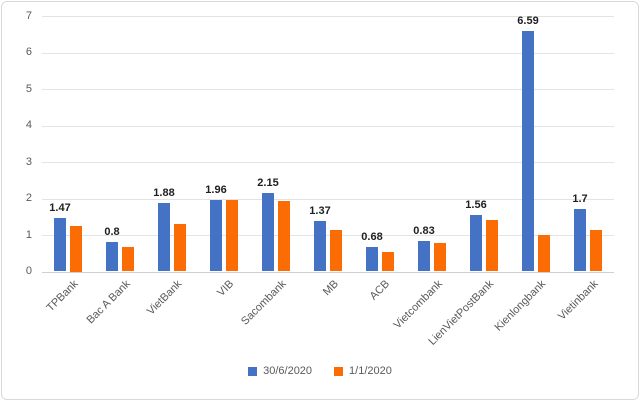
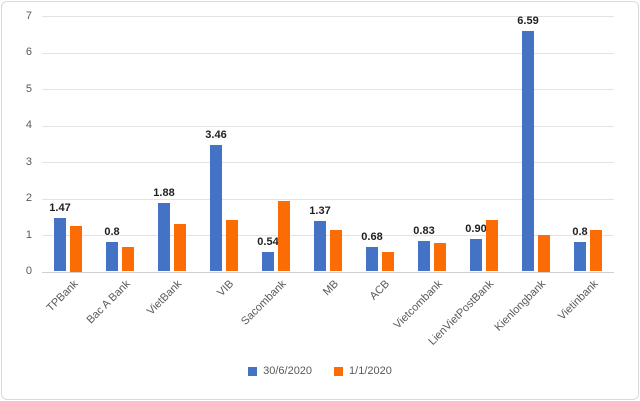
30/6/2020/VIB: 1.96 -> 3.46
1/1/2020/VIB: 1.9 -> 1.4
30/6/2020/Sacombank: 2.15 -> 0.54
30/6/2020/LienVietPostBank: 1.56 -> 0.90
30/6/2020/Vietinbank: 1.7 -> 0.8
